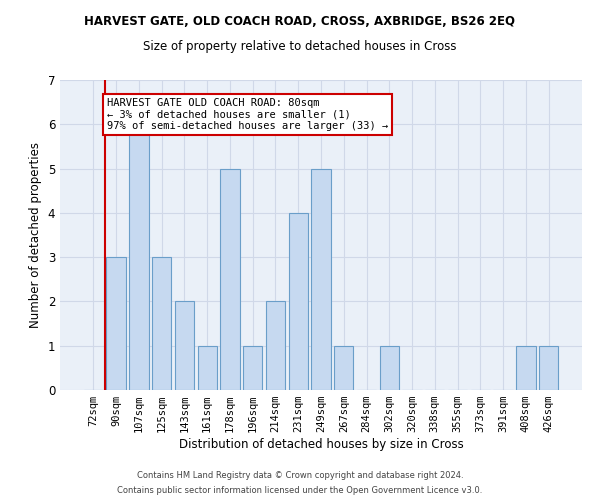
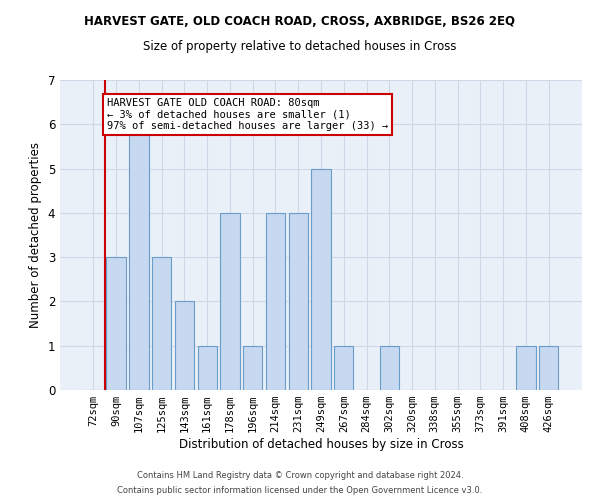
178sqm: 5 -> 4
214sqm: 2 -> 4
